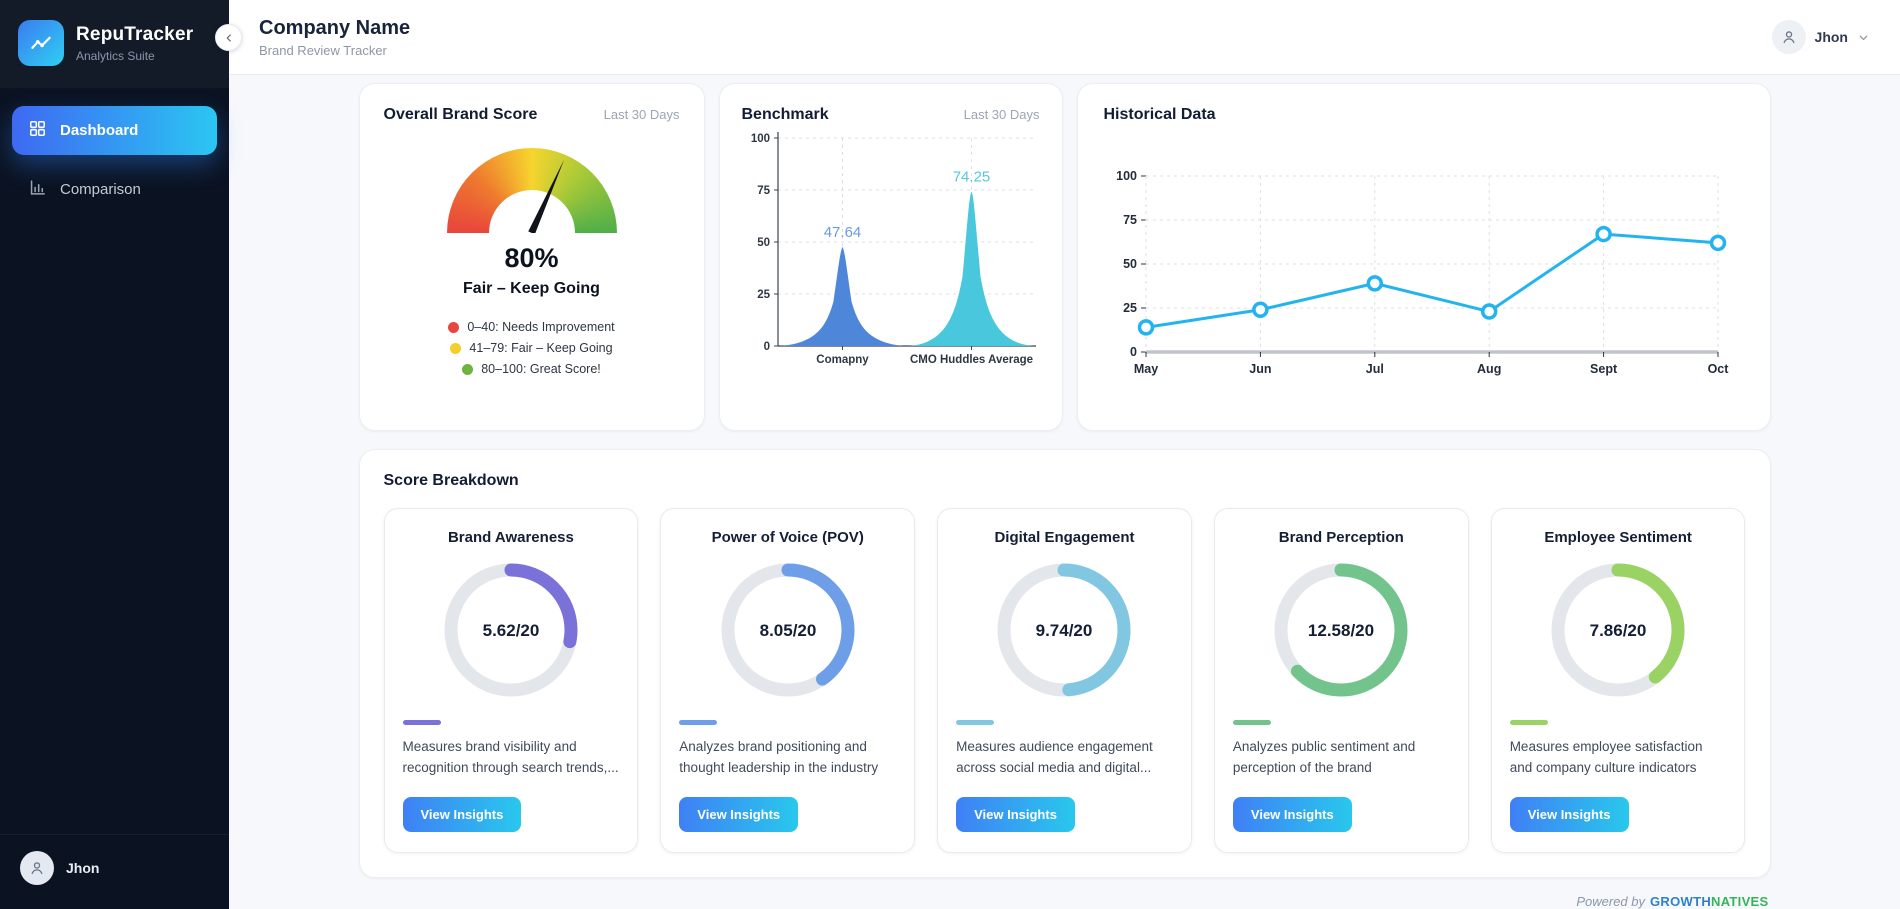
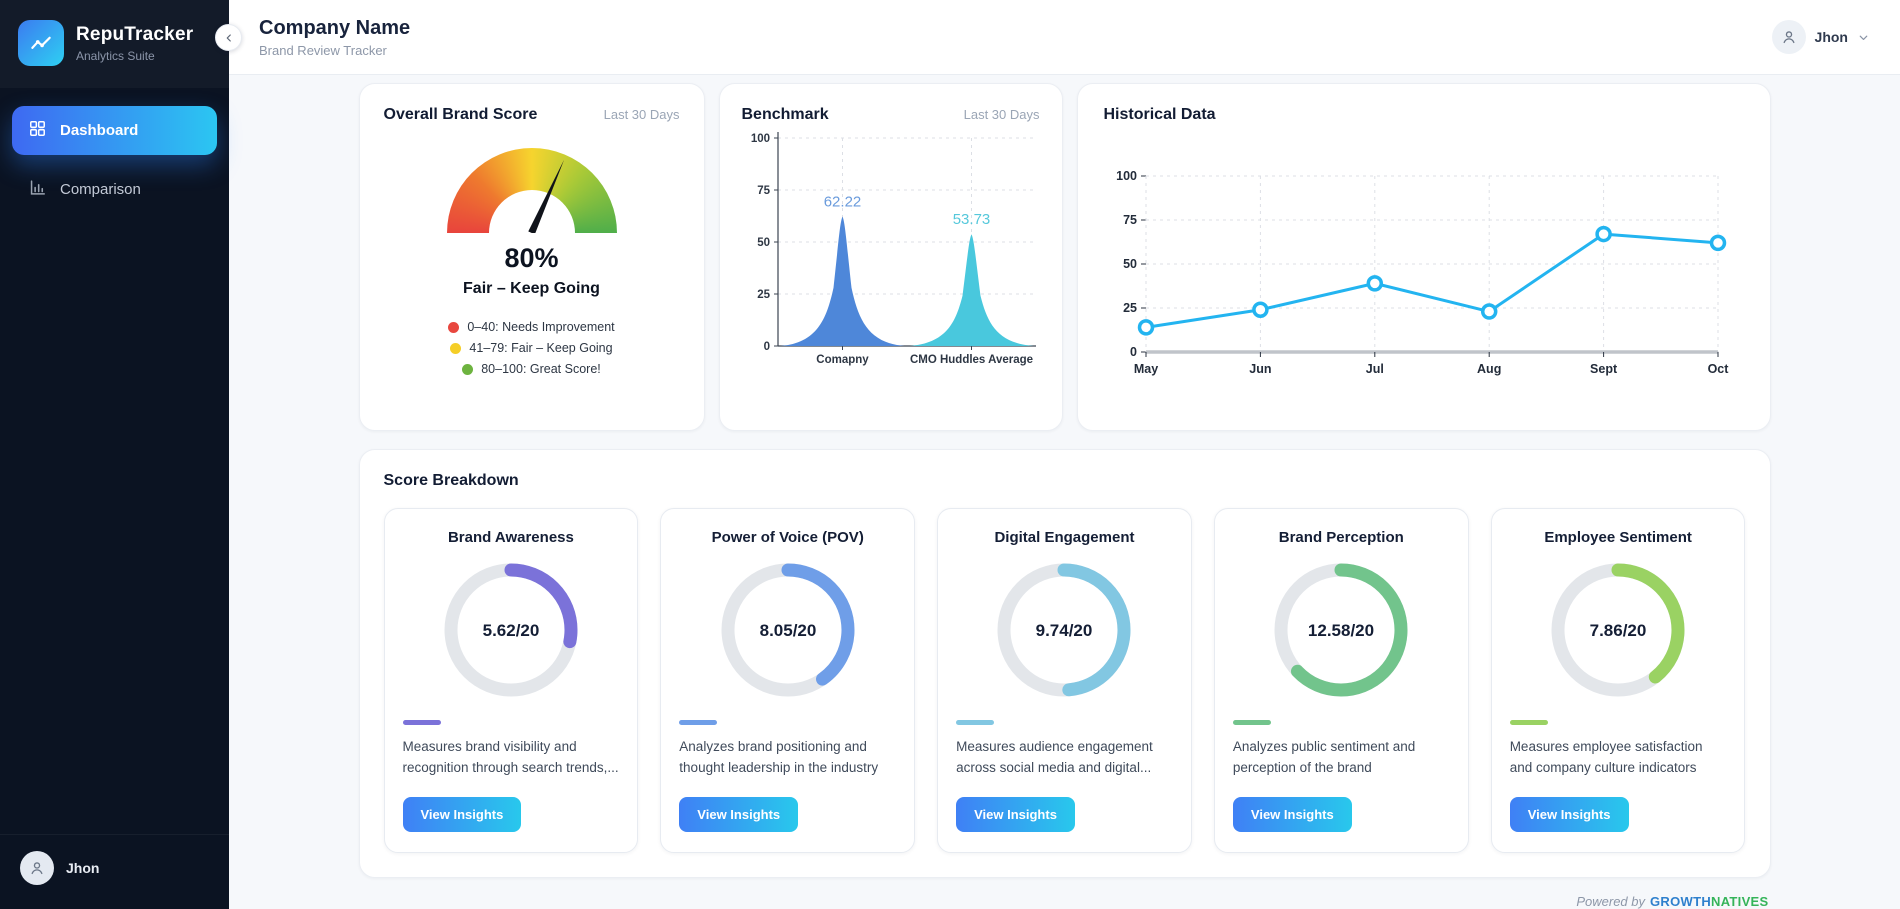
Benchmark/Comapny: 47.64 -> 62.22
Benchmark/CMO Huddles Average: 74.25 -> 53.73
